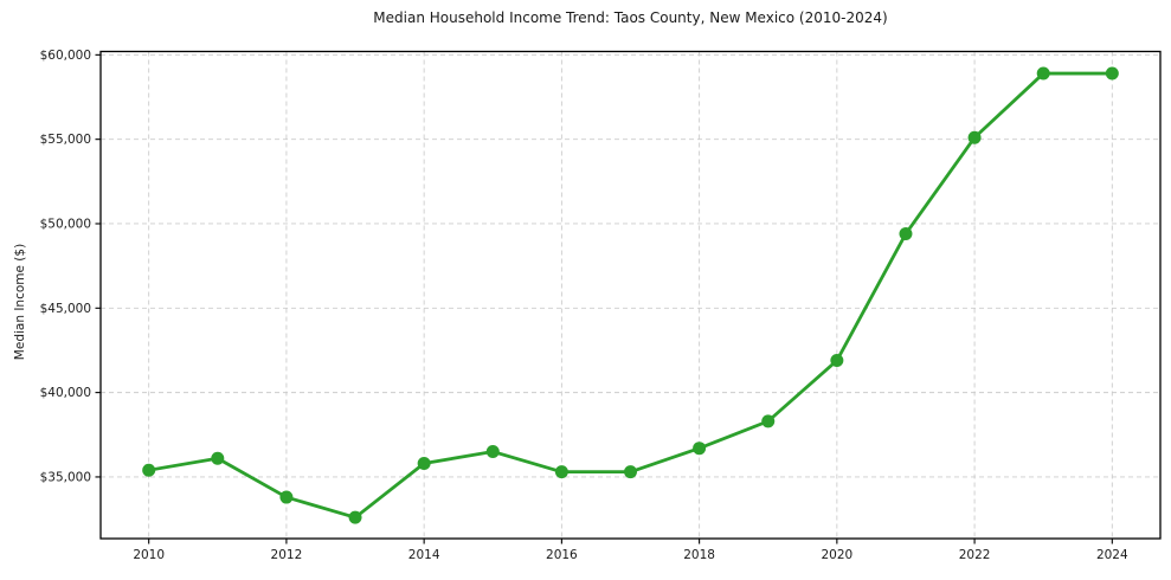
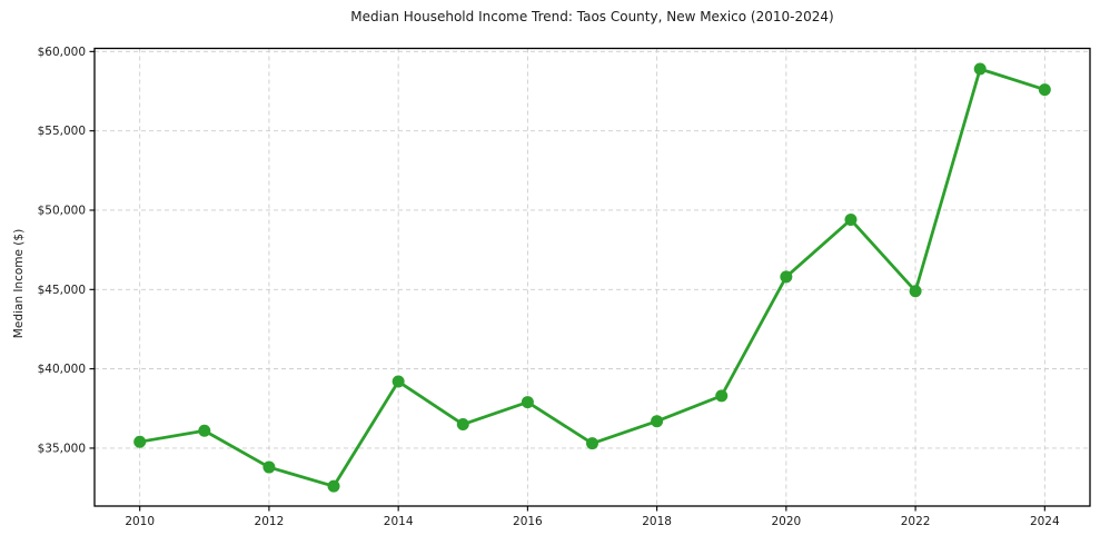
2014: $35800 -> $39200
2016: $35300 -> $37900
2020: $41900 -> $45800
2022: $55100 -> $44900
2024: $58900 -> $57600
